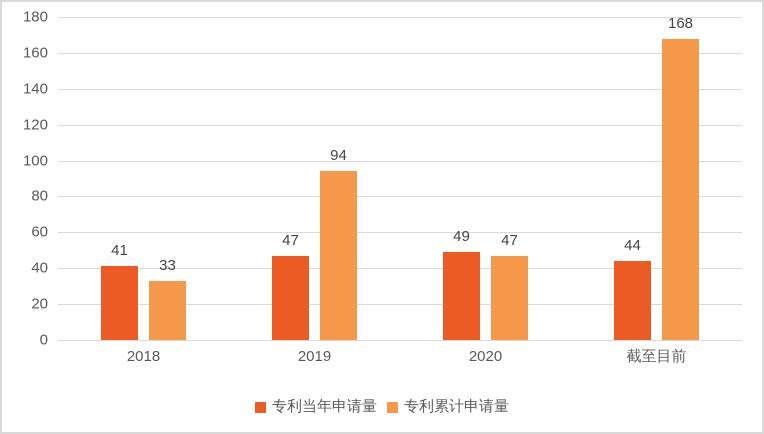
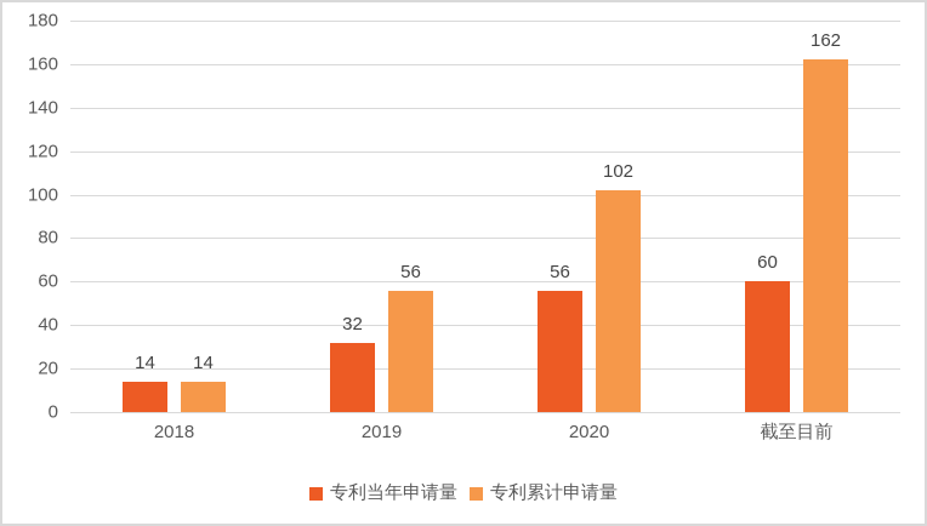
专利当年申请量/2018: 41 -> 14
专利累计申请量/2018: 33 -> 14
专利当年申请量/2019: 47 -> 32
专利累计申请量/2019: 94 -> 56
专利当年申请量/2020: 49 -> 56
专利累计申请量/2020: 47 -> 102
专利当年申请量/截至目前: 44 -> 60
专利累计申请量/截至目前: 168 -> 162
